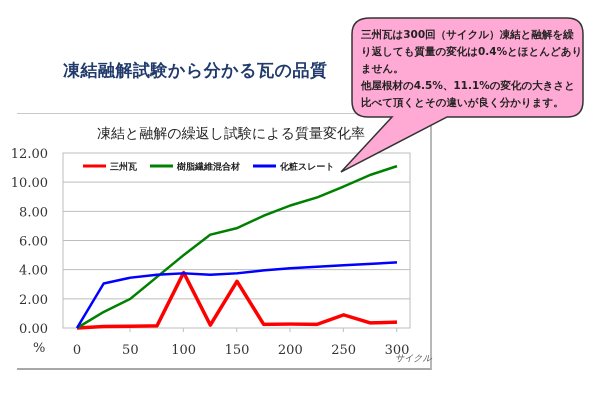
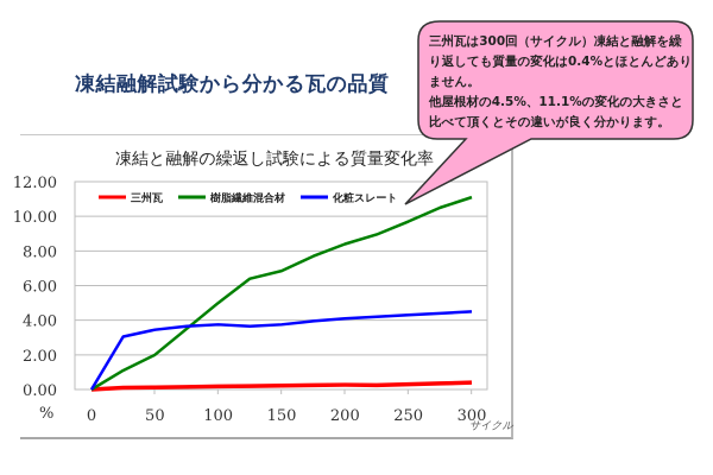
三州瓦/100: 3.8 -> 0.2
三州瓦/150: 3.2 -> 0.2
三州瓦/250: 0.9 -> 0.3
